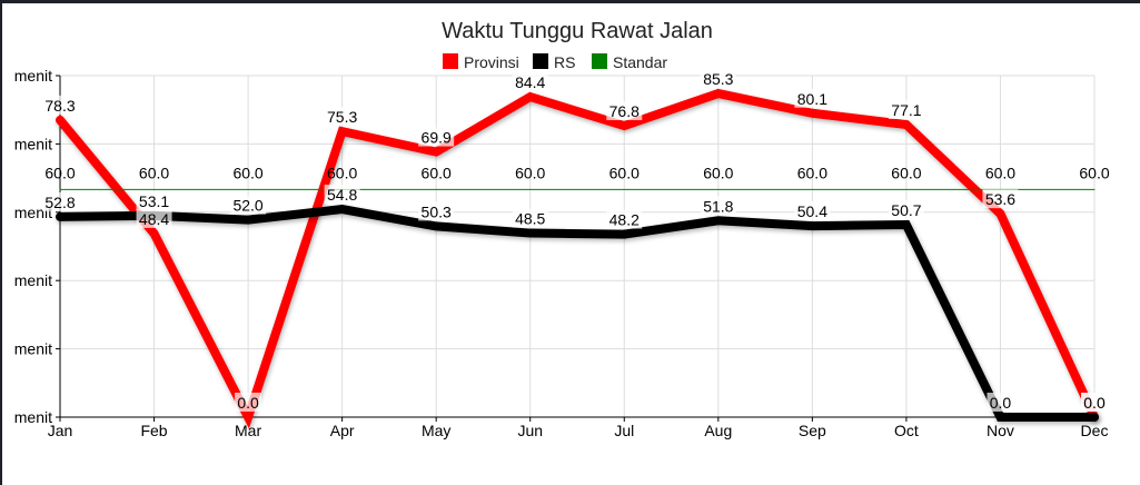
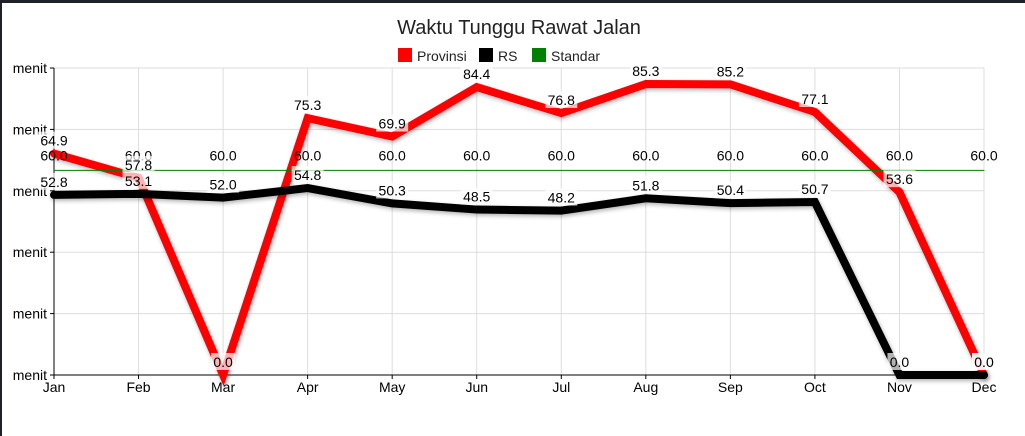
Provinsi/Jan: 78.3 -> 64.9
Provinsi/Feb: 48.4 -> 57.8
Provinsi/Sep: 80.1 -> 85.2
